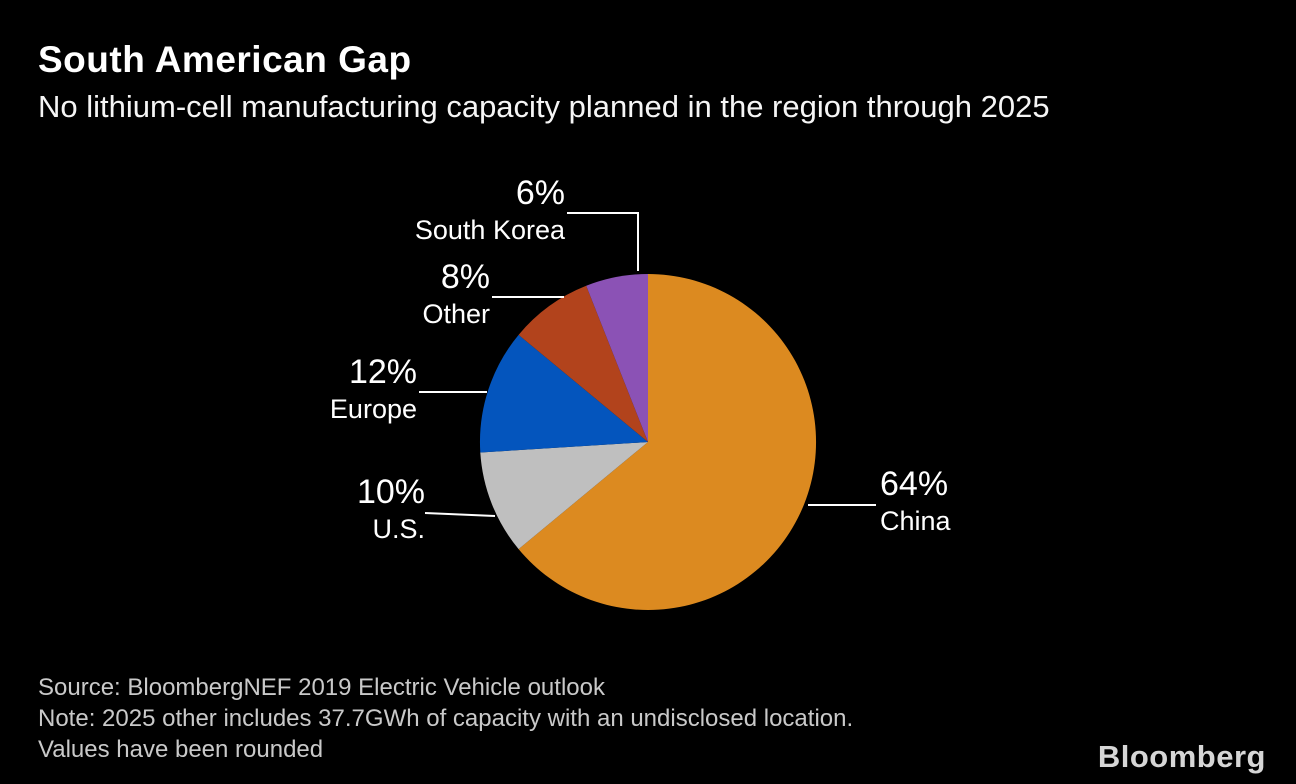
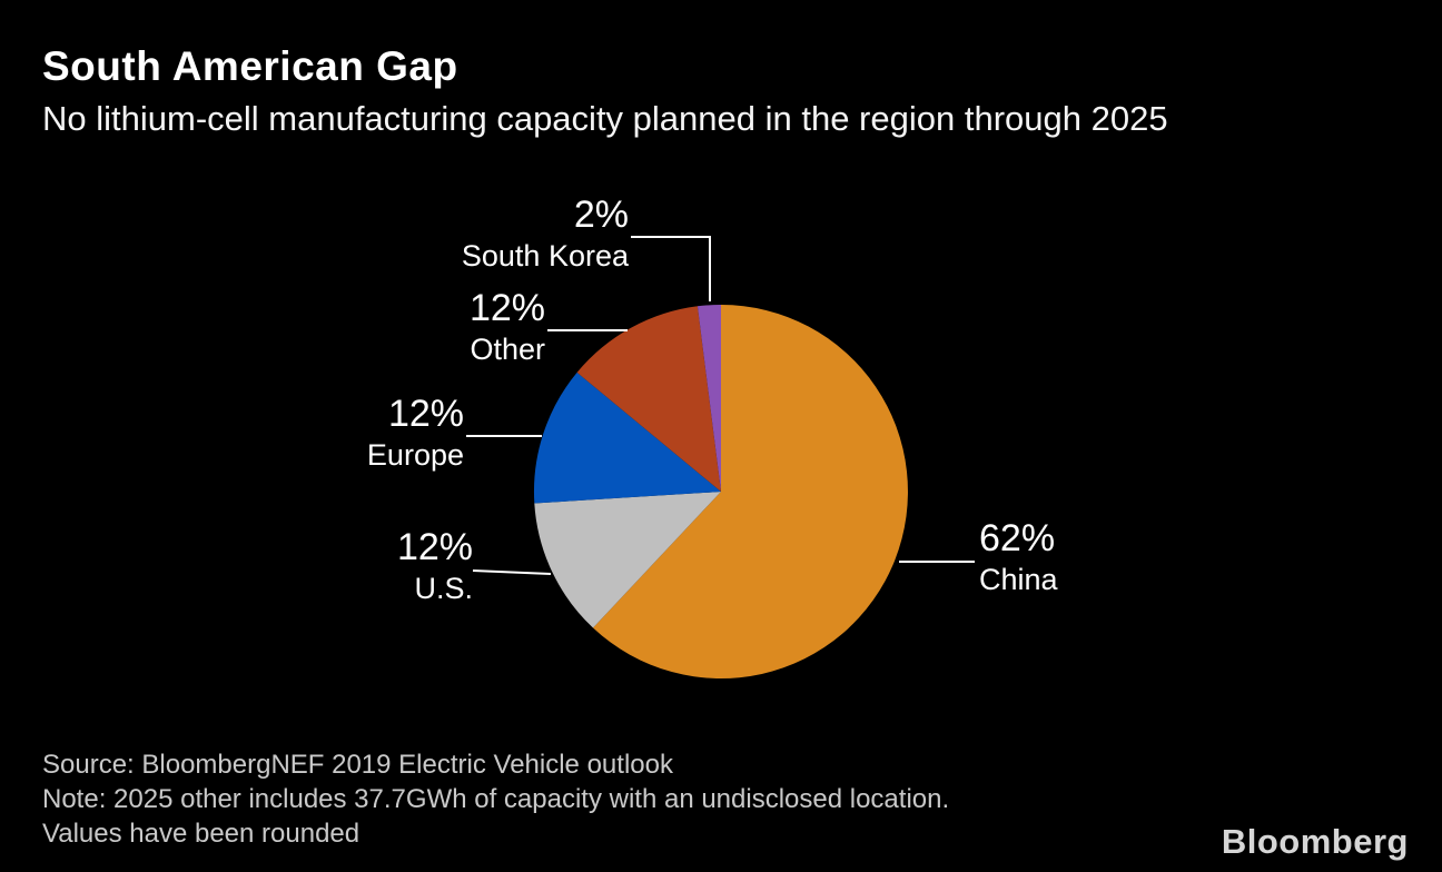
China: 64% -> 62%
U.S.: 10% -> 12%
Other: 8% -> 12%
South Korea: 6% -> 2%
